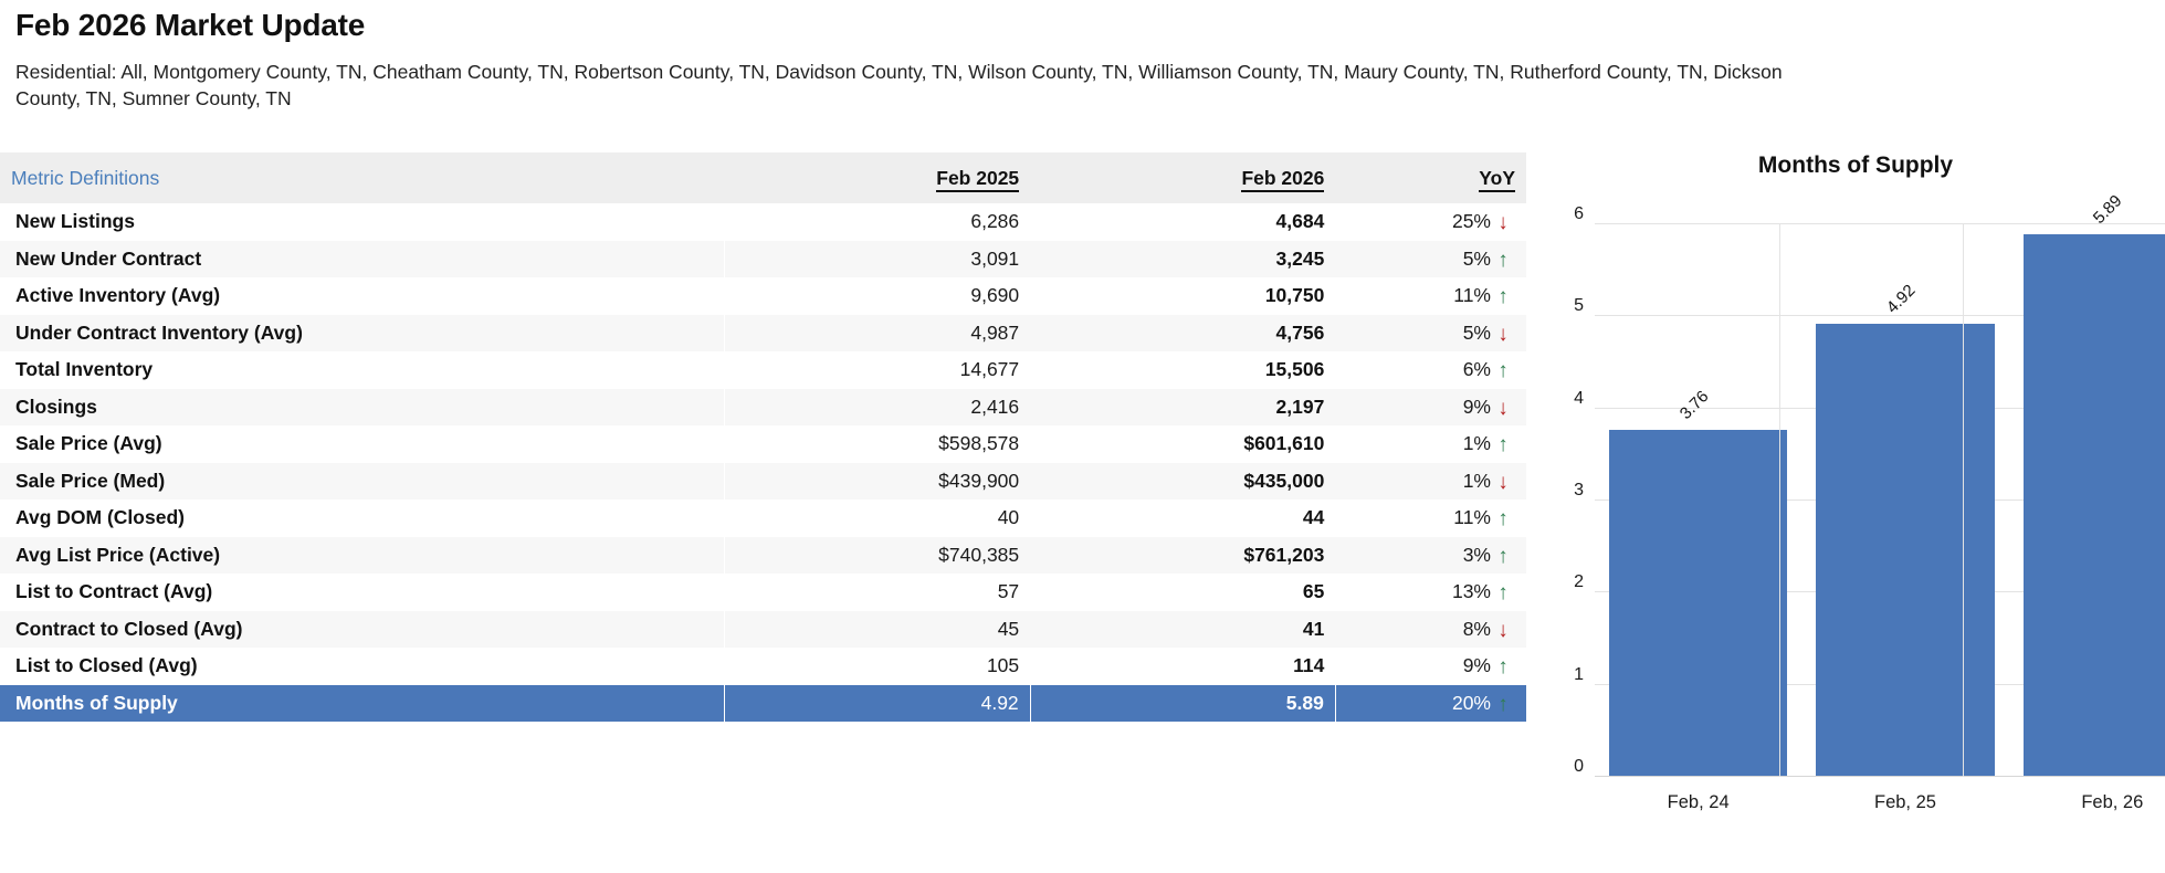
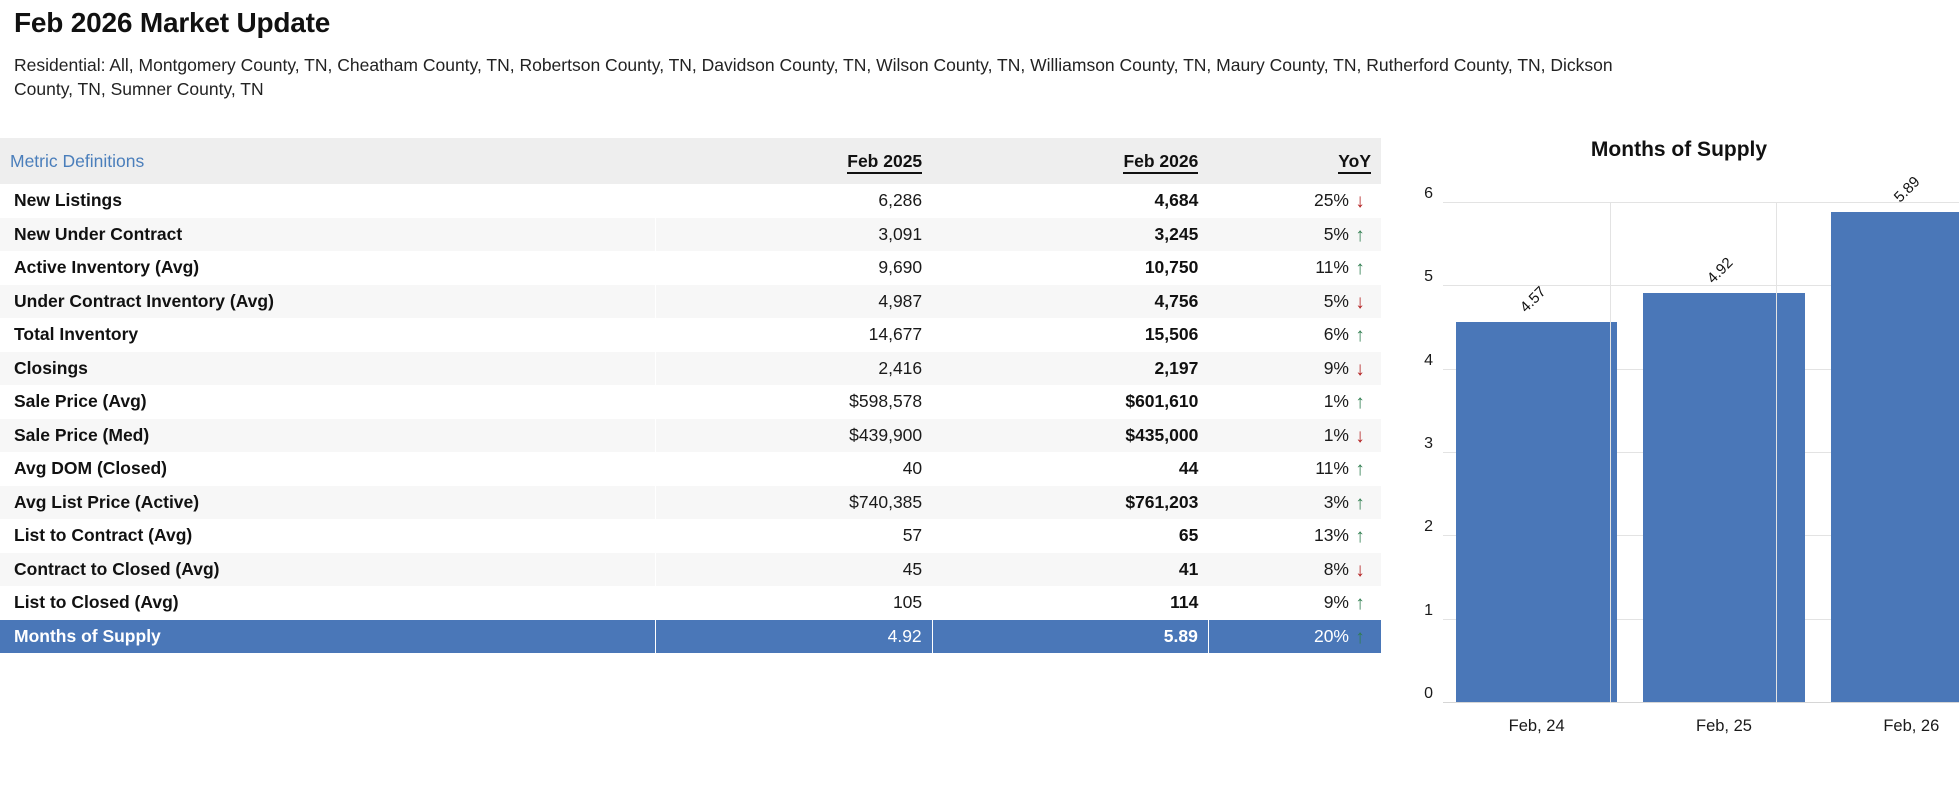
Feb, 24: 3.76 -> 4.57
